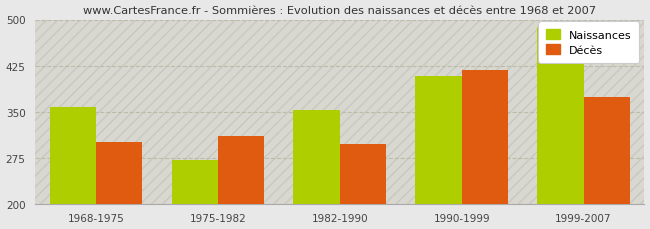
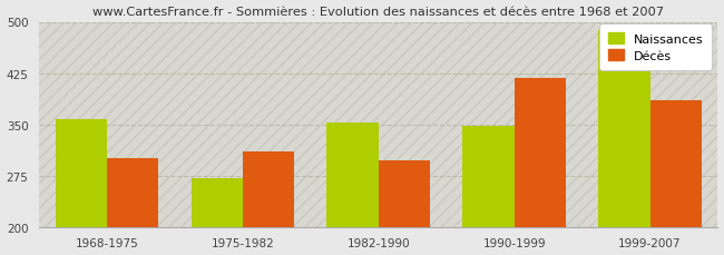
Naissances/1990-1999: 408 -> 348
Décès/1999-2007: 373 -> 386
